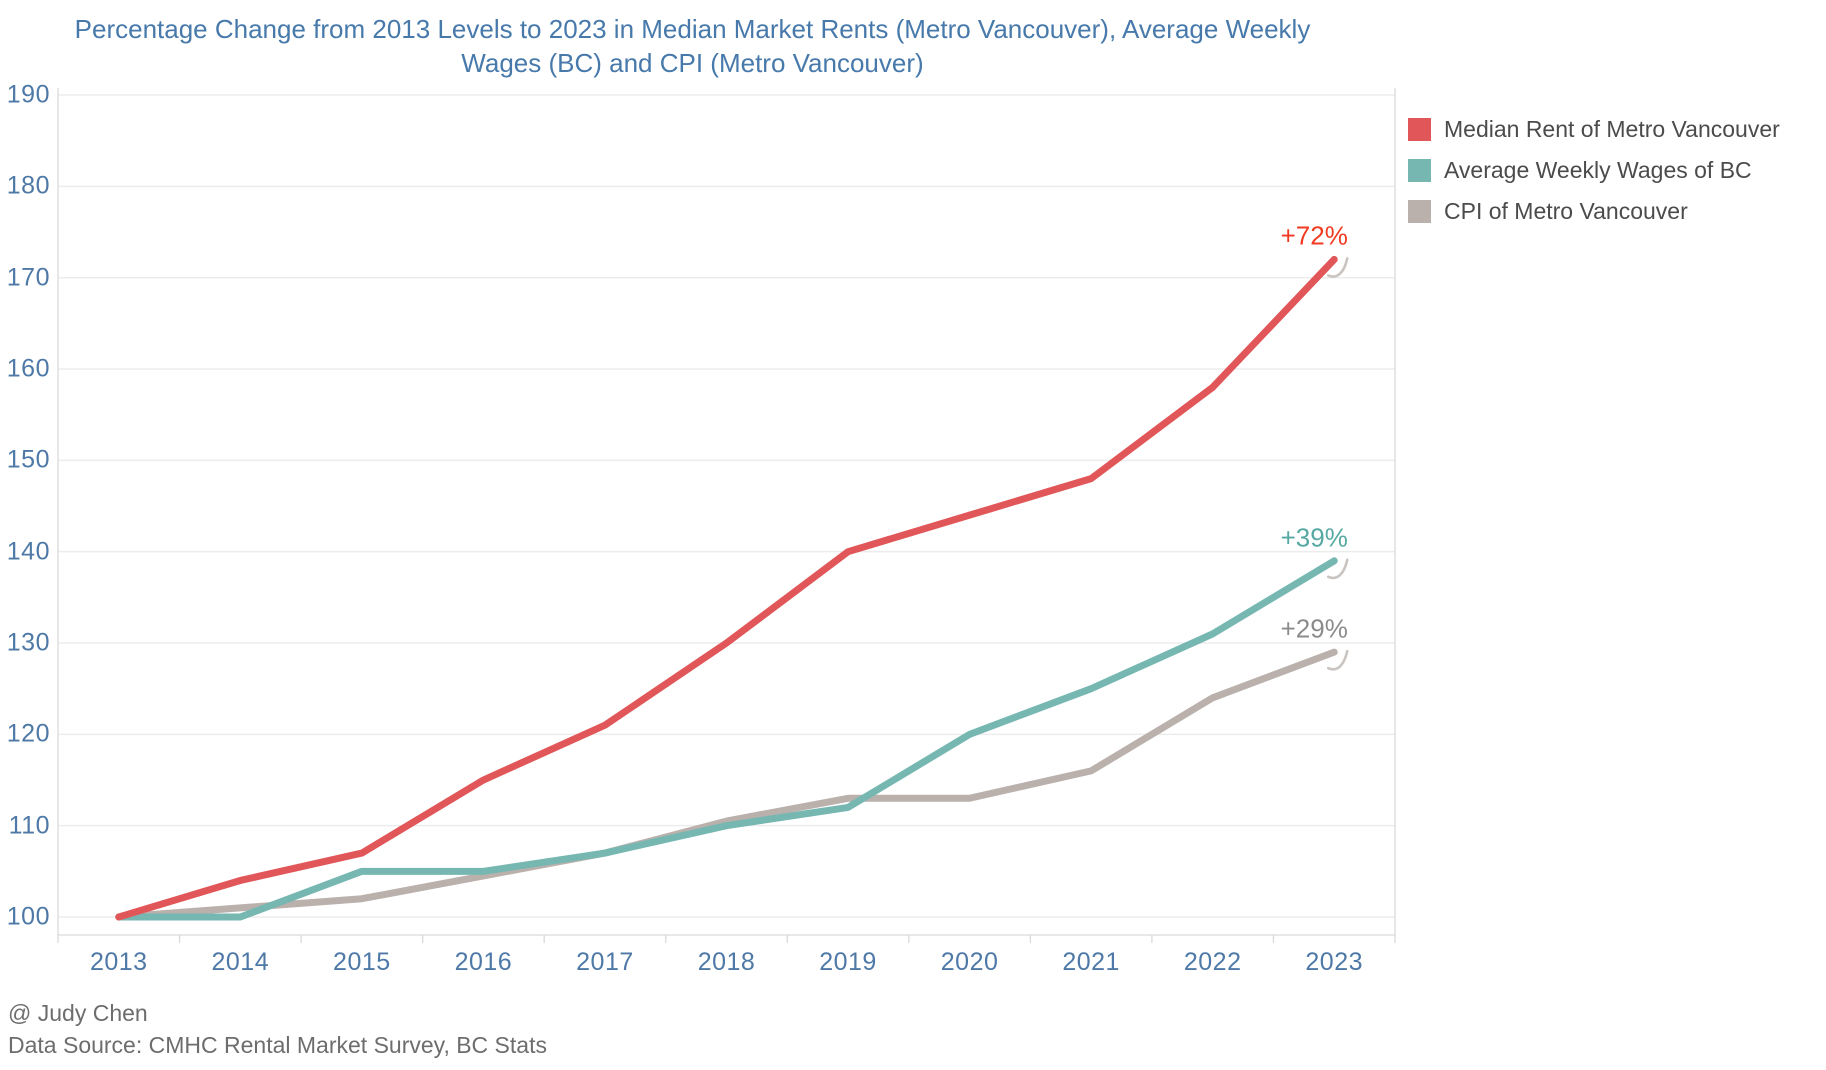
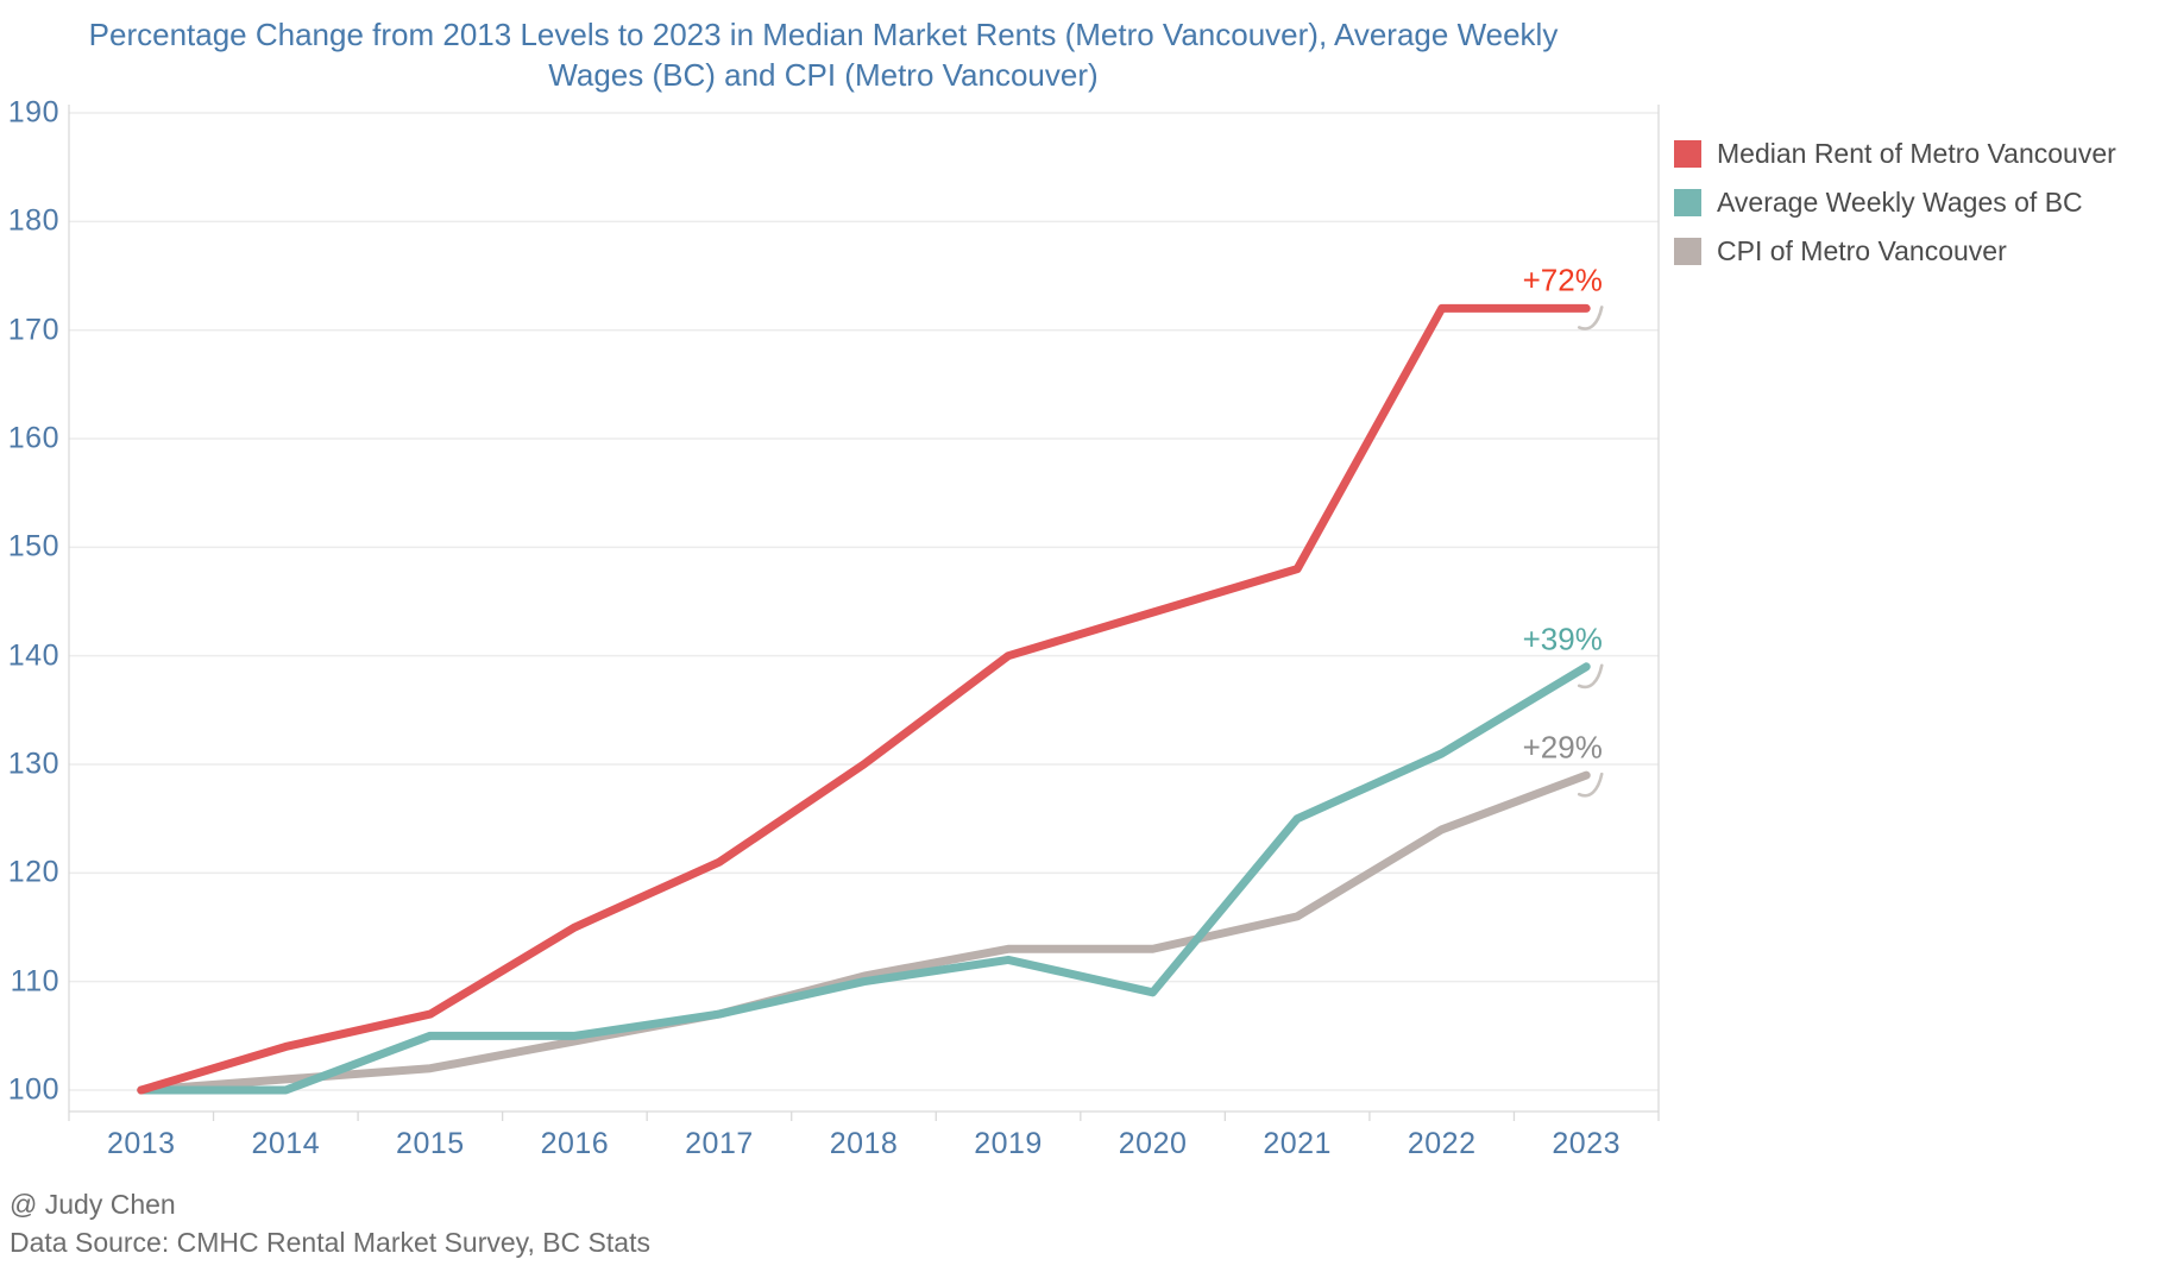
Average Weekly Wages of BC/2020: 120 -> 109
Median Rent of Metro Vancouver/2022: 158 -> 172
